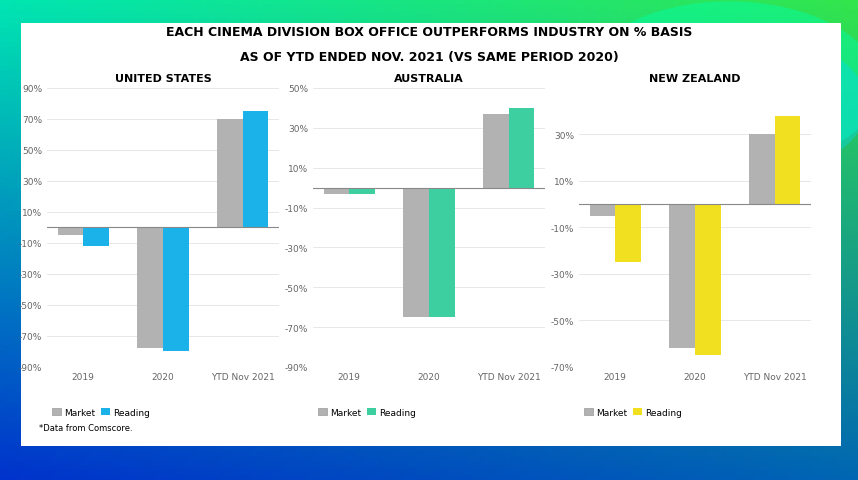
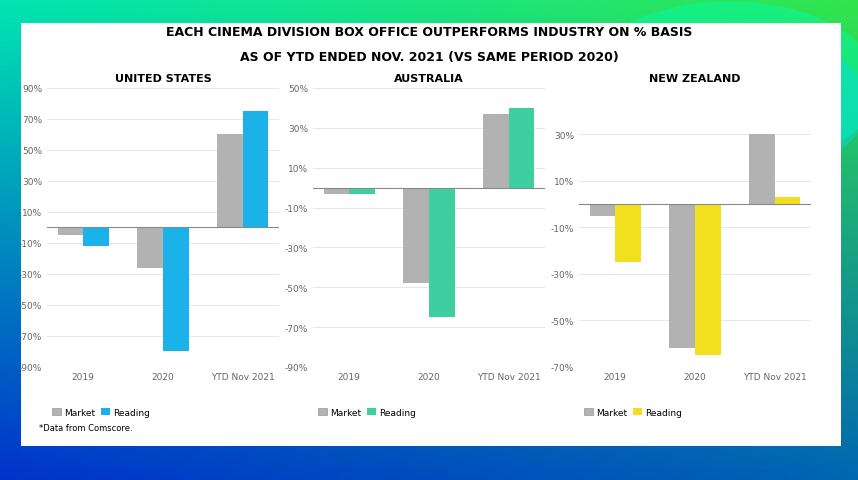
UNITED STATES/Market/2020: -78% -> -26%
UNITED STATES/Market/YTD Nov 2021: 70% -> 60%
AUSTRALIA/Market/2020: -65% -> -48%
NEW ZEALAND/Reading/YTD Nov 2021: 38% -> 3%
